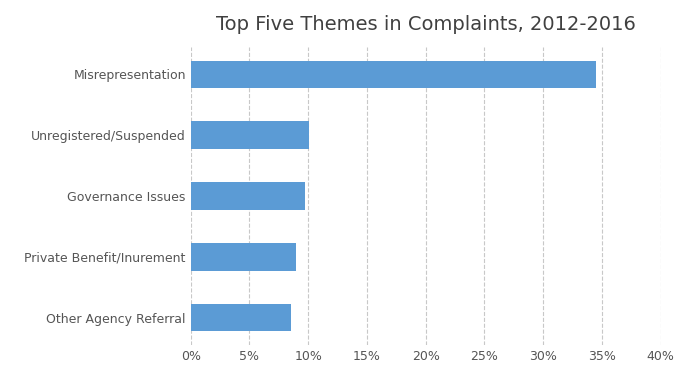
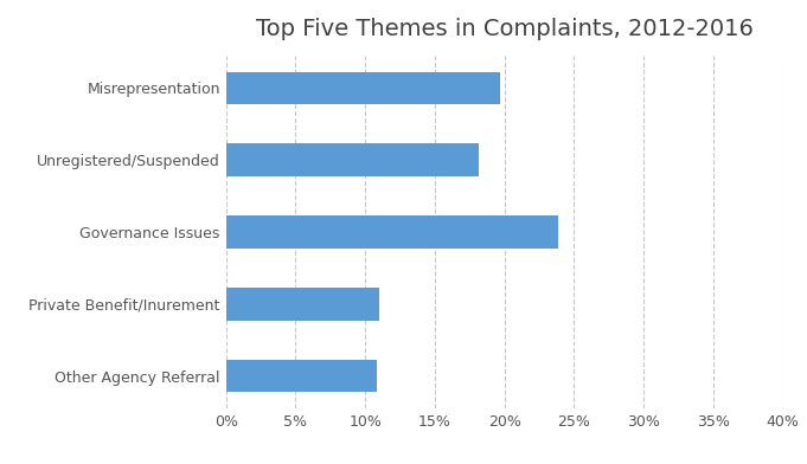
Misrepresentation: 34.5% -> 19.7%
Unregistered/Suspended: 10.1% -> 18.2%
Governance Issues: 9.7% -> 23.9%
Private Benefit/Inurement: 9.0% -> 11.0%
Other Agency Referral: 8.5% -> 10.8%
